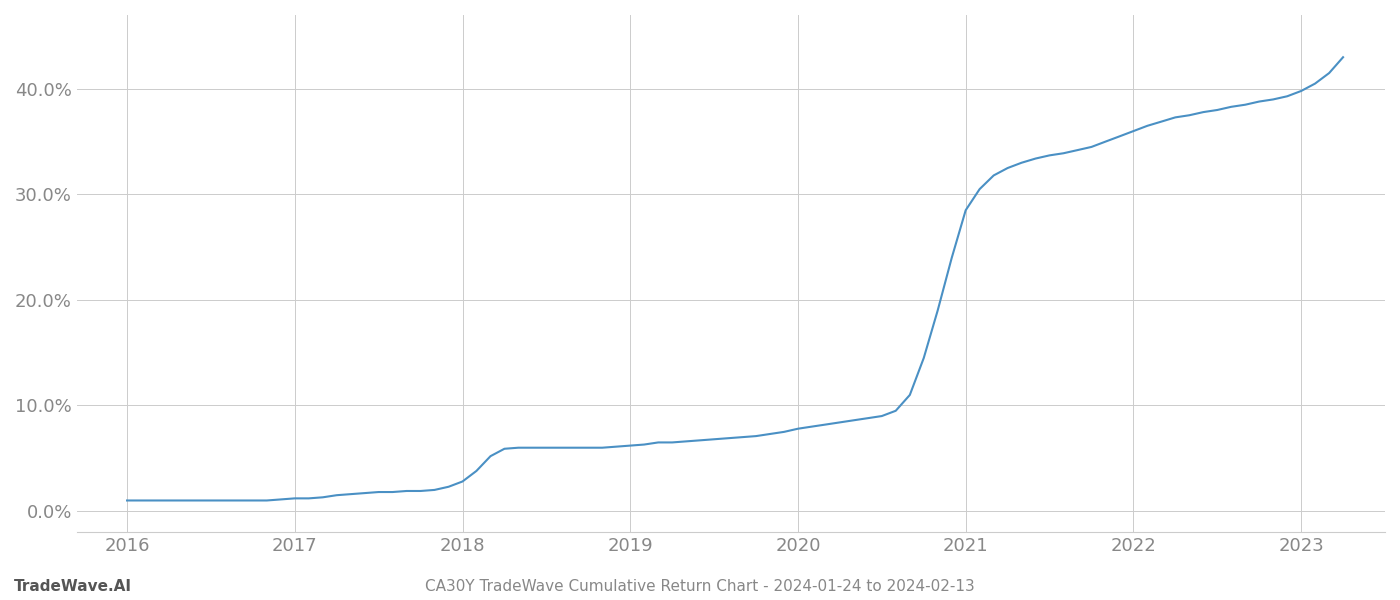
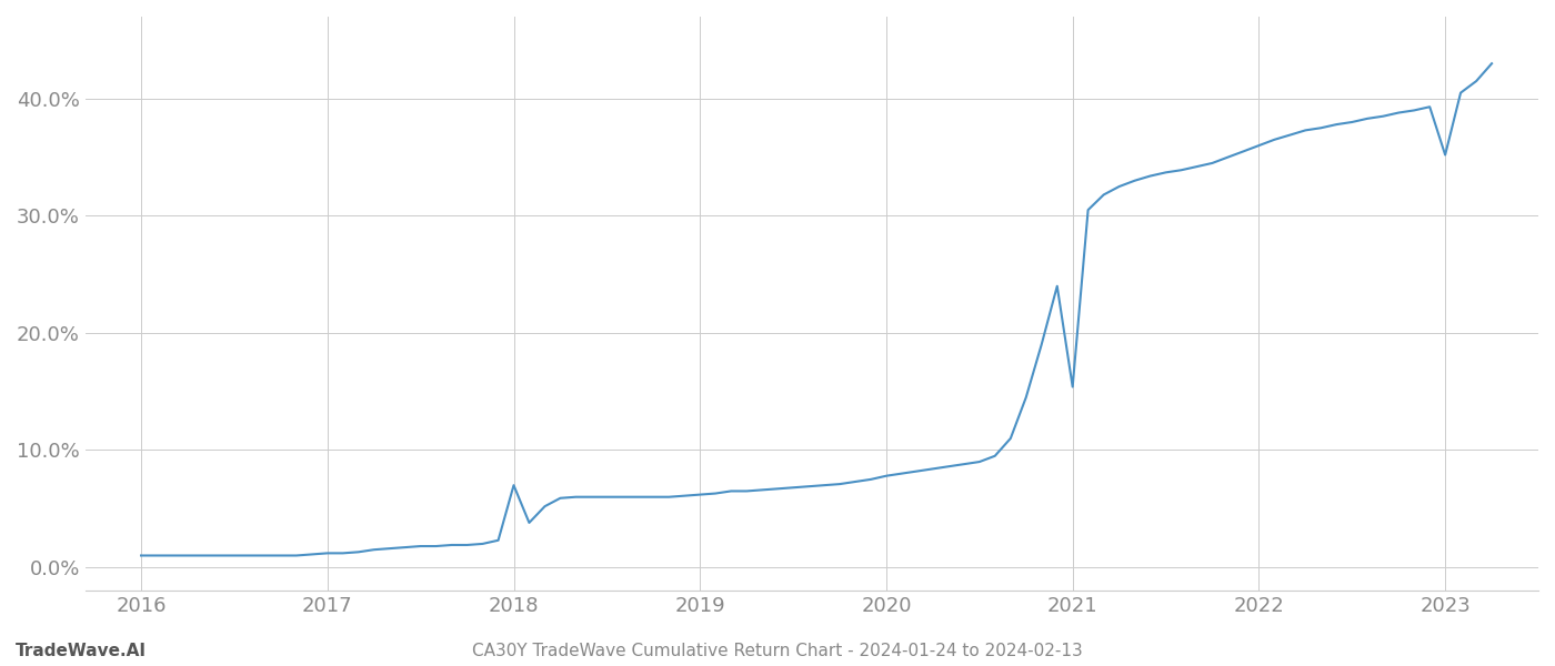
2018: 2.8% -> 7.0%
2021: 28.5% -> 15.4%
2023: 39.8% -> 35.2%
